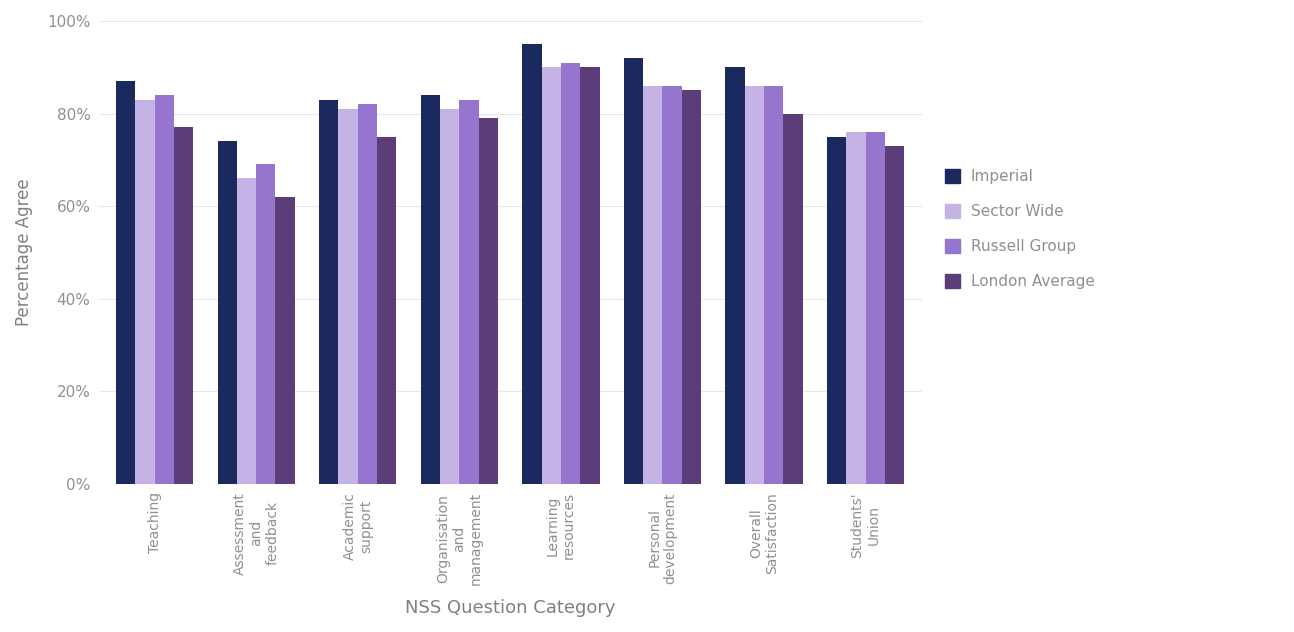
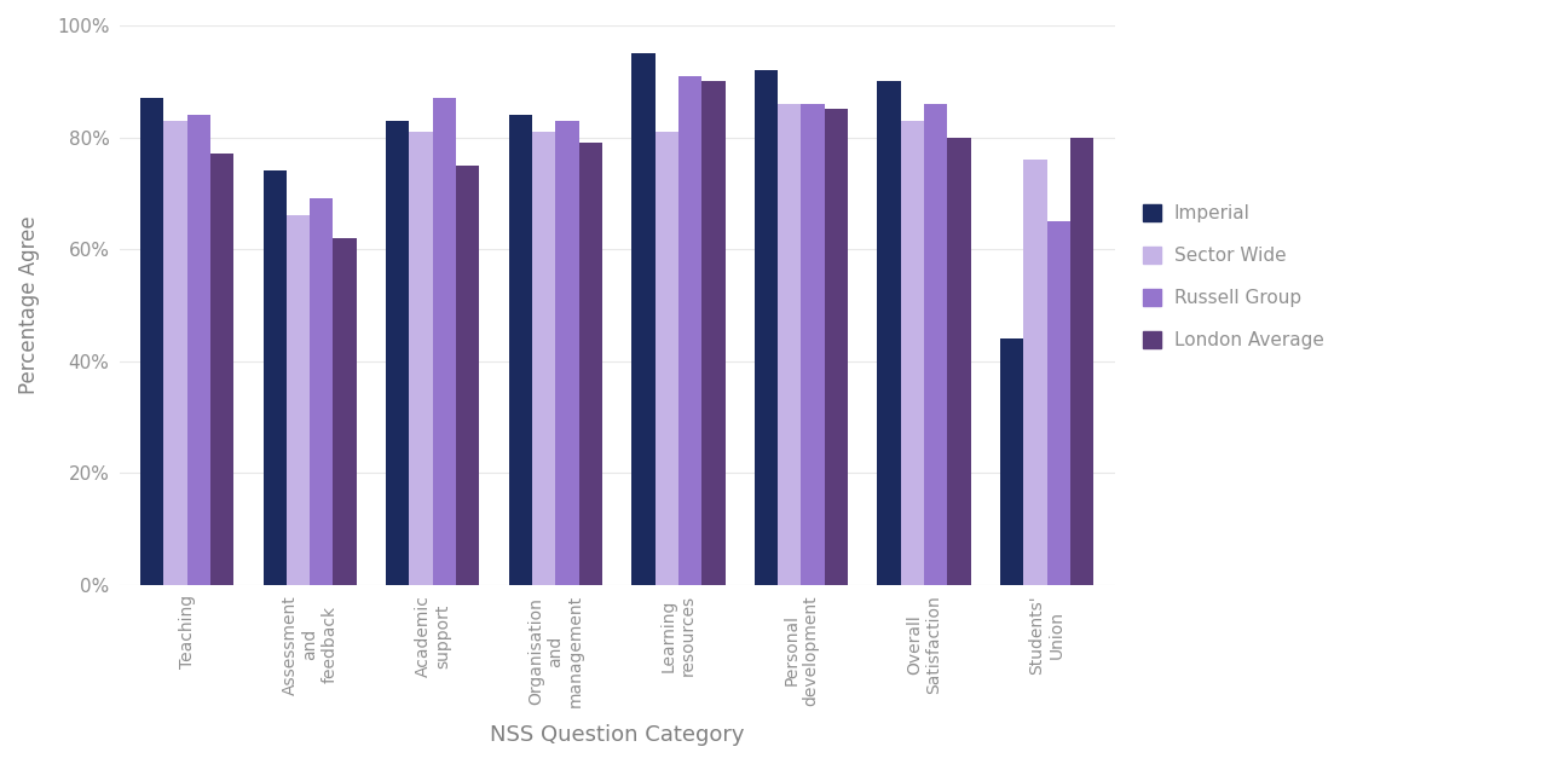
Russell Group/Academic support: 82% -> 87%
Sector Wide/Learning resources: 90% -> 81%
Sector Wide/Overall Satisfaction: 86% -> 83%
Imperial/Students' Union: 75% -> 44%
Russell Group/Students' Union: 76% -> 65%
London Average/Students' Union: 73% -> 80%
